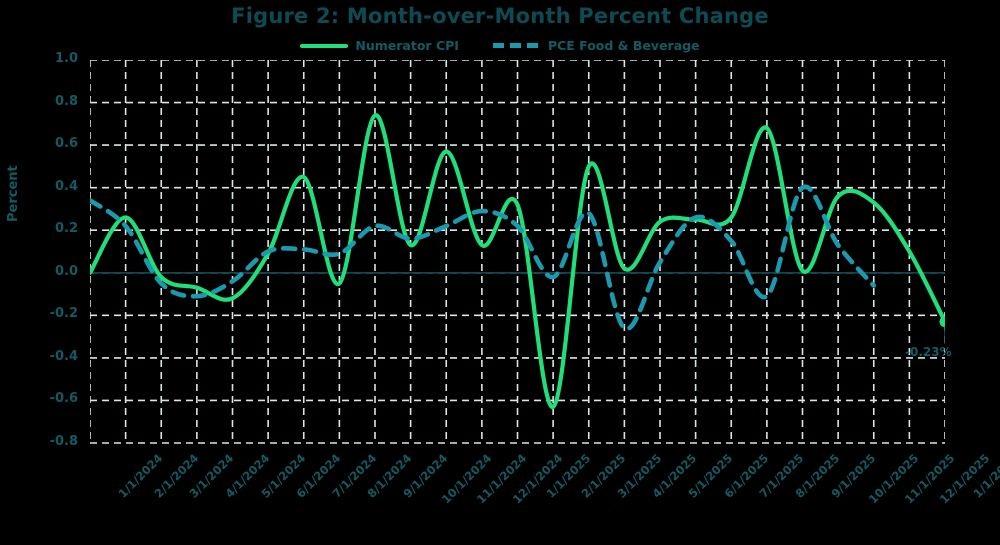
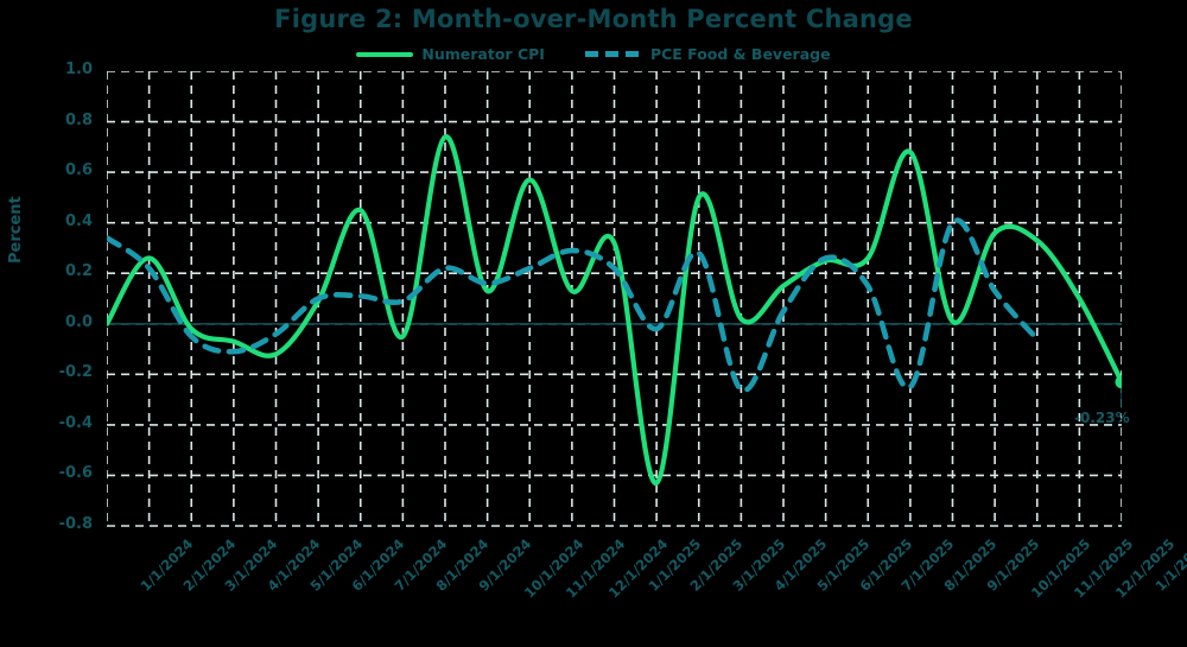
Numerator CPI/5/1/2025: 0.24 -> 0.15
PCE Food & Beverage/8/1/2025: -0.11 -> -0.25
